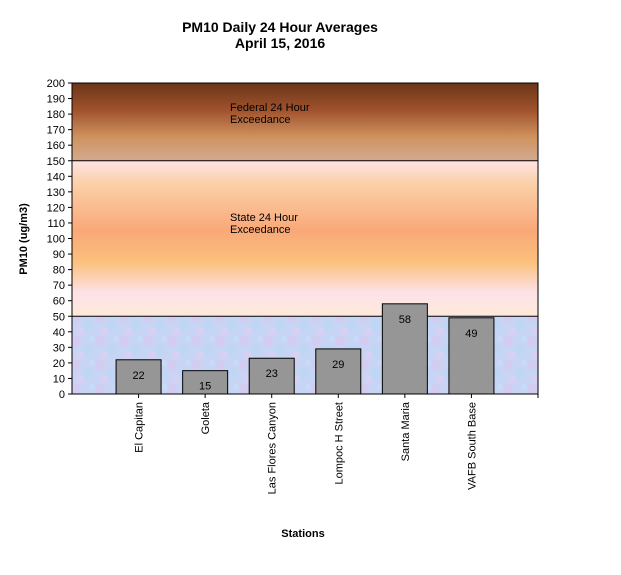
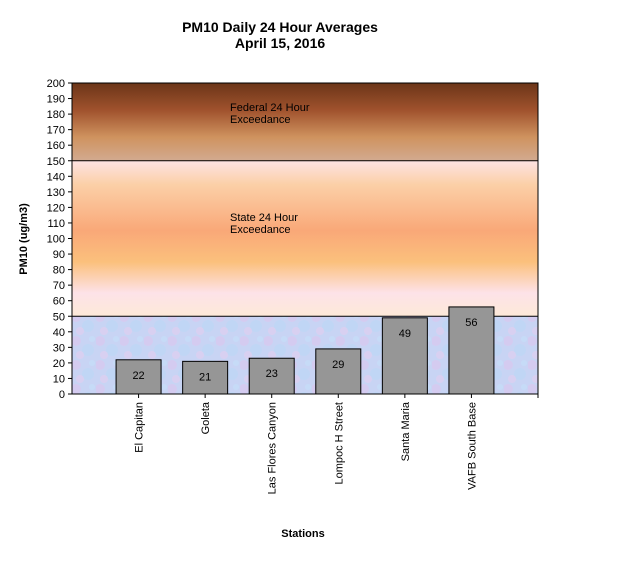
Goleta: 15 -> 21
Santa Maria: 58 -> 49
VAFB South Base: 49 -> 56
